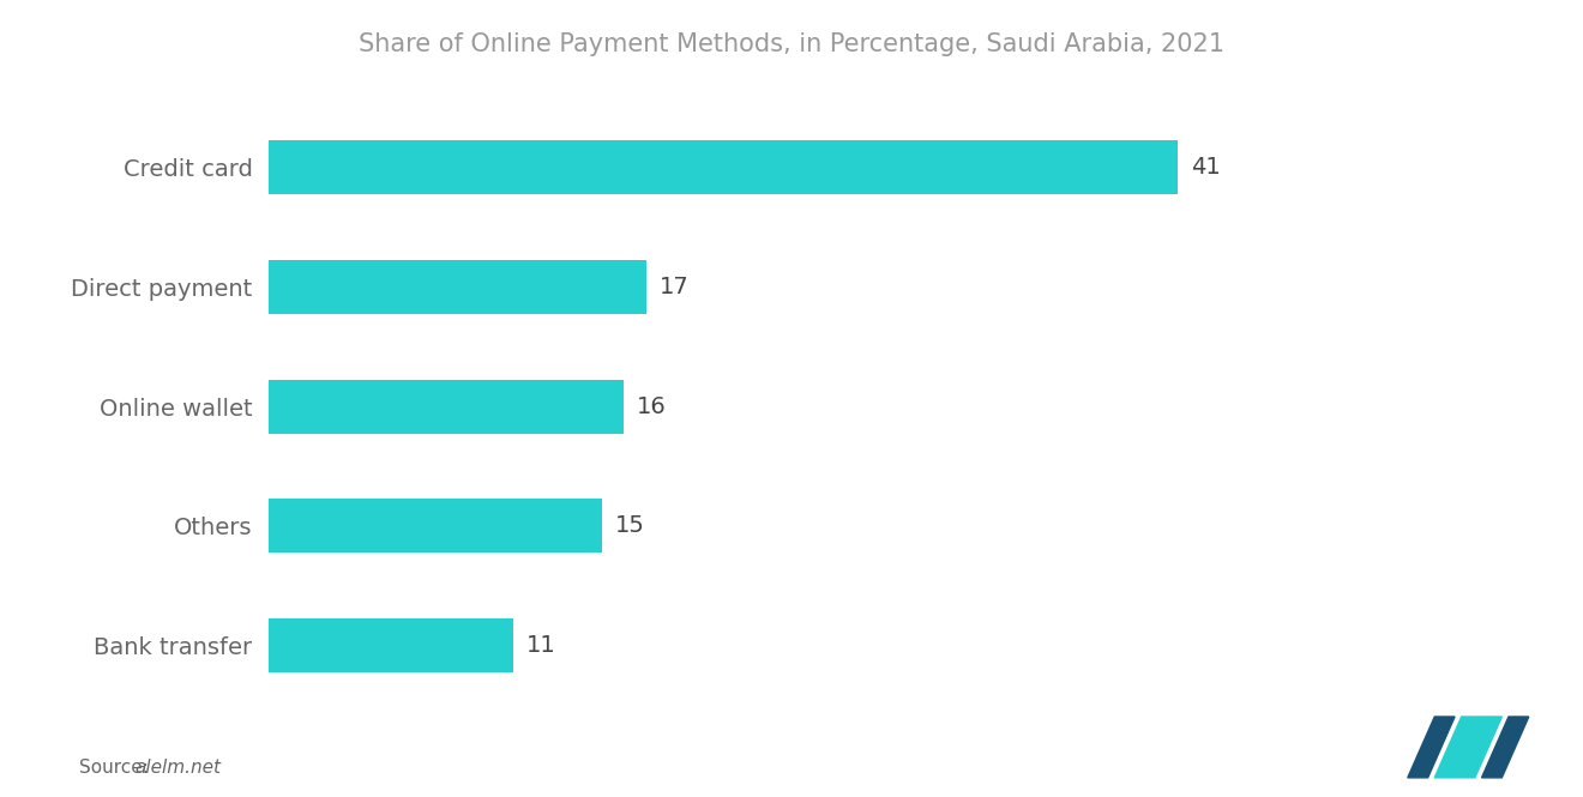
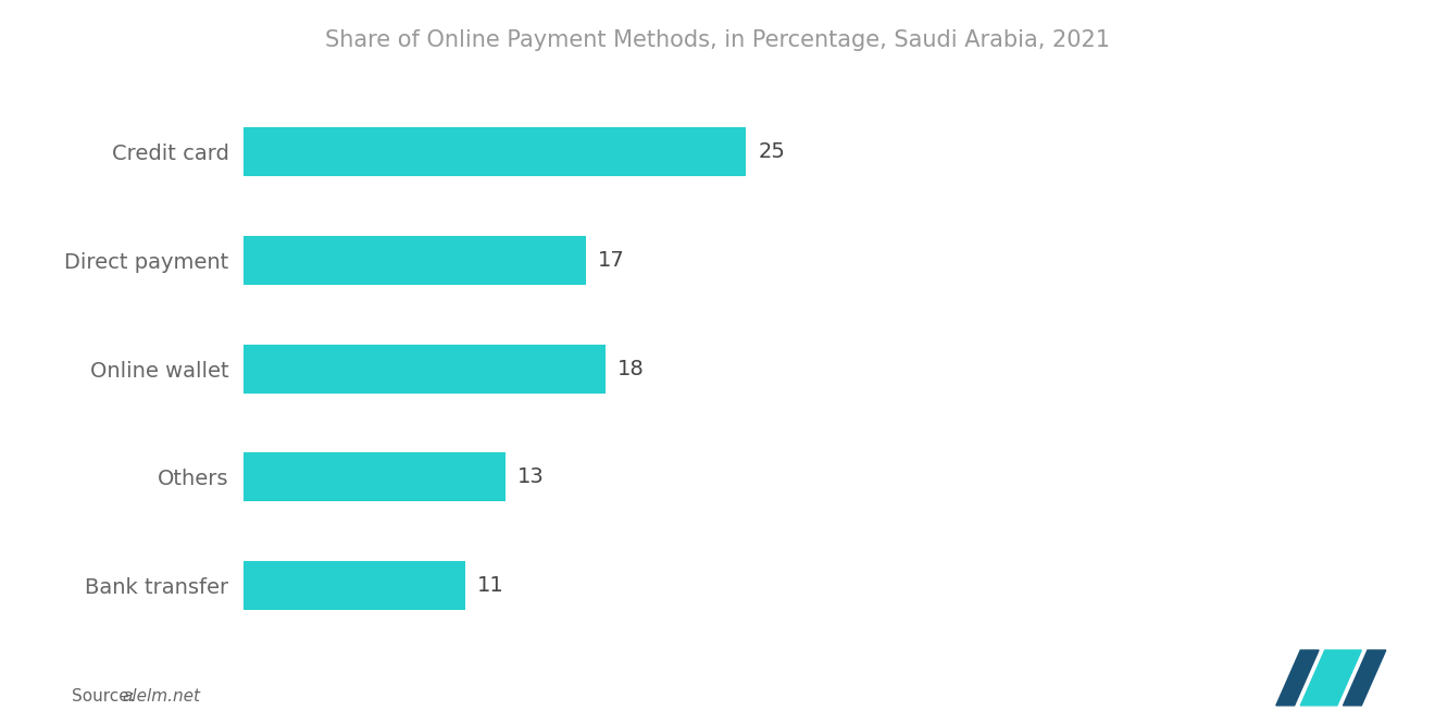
Credit card: 41 -> 25
Online wallet: 16 -> 18
Others: 15 -> 13
